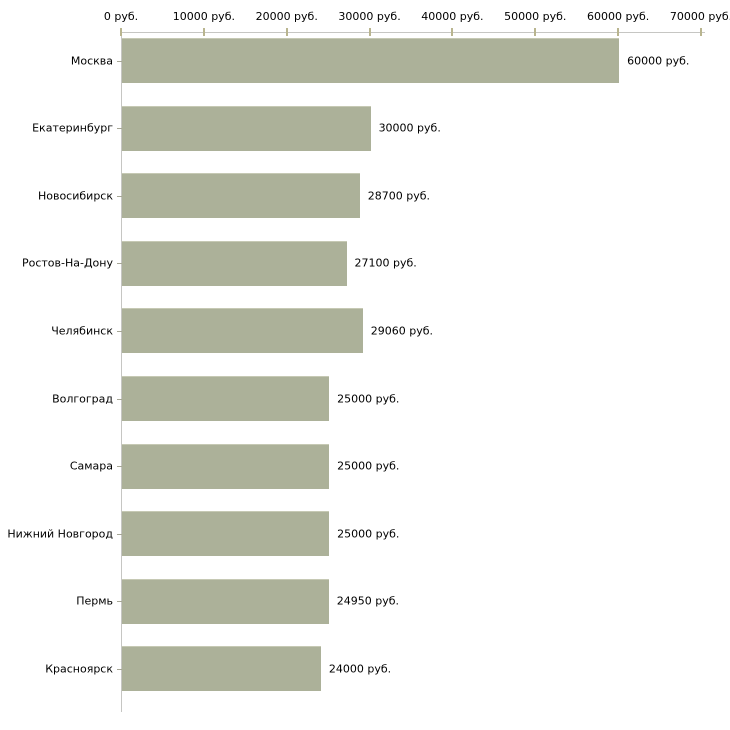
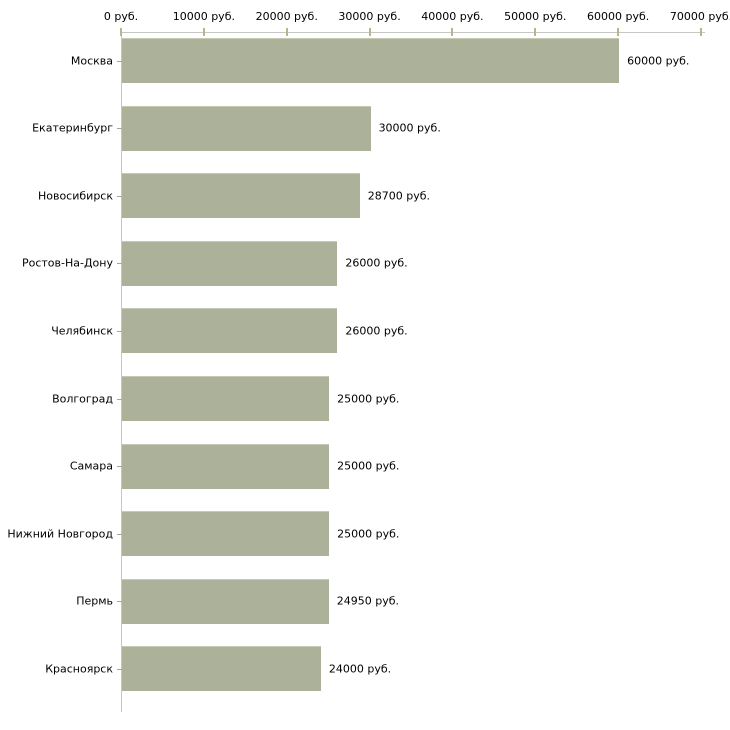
Ростов-На-Дону: 27100 -> 26000
Челябинск: 29060 -> 26000
